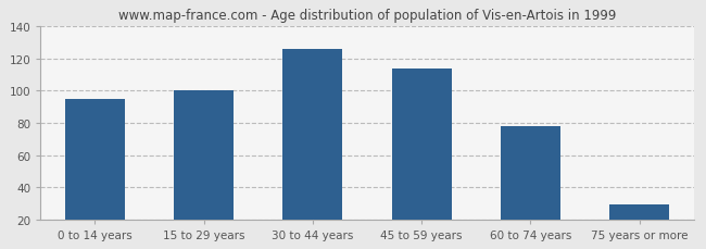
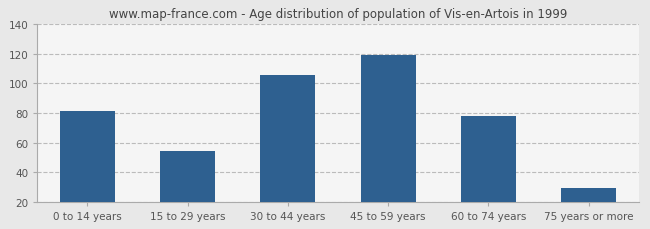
0 to 14 years: 95 -> 81
15 to 29 years: 100 -> 54
30 to 44 years: 126 -> 106
45 to 59 years: 114 -> 119
